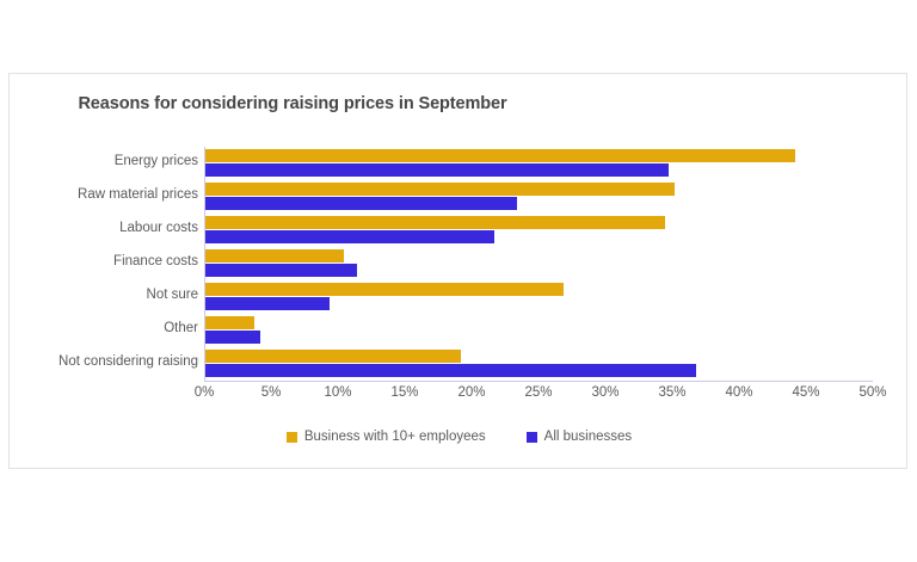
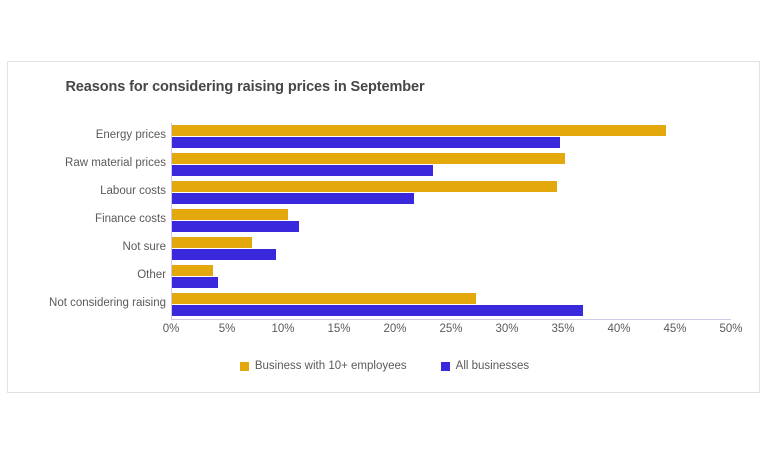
Business with 10+ employees/Not sure: 26.8% -> 7.1%
Business with 10+ employees/Not considering raising: 19.1% -> 27.1%
